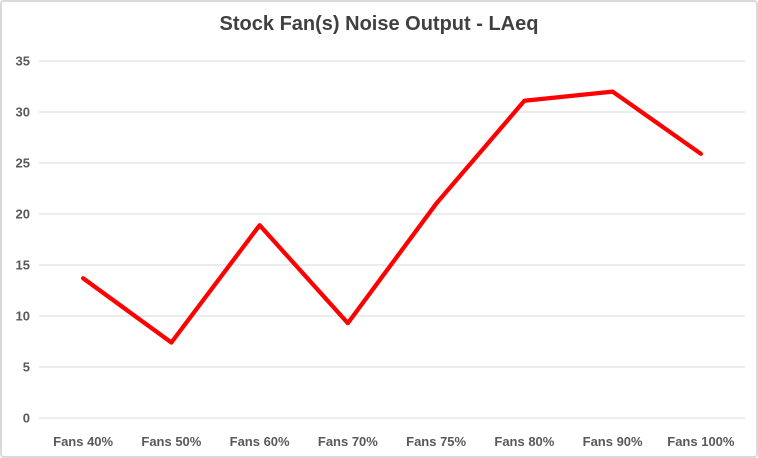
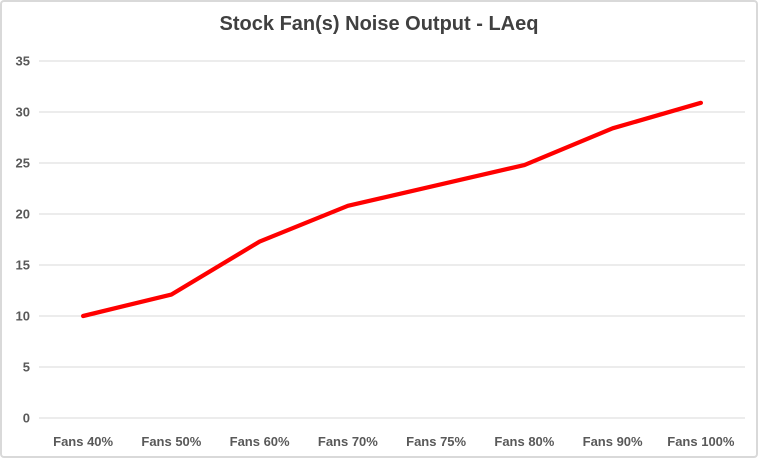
Fans 40%: 13.7 -> 10.0
Fans 50%: 7.4 -> 12.1
Fans 60%: 18.9 -> 17.3
Fans 70%: 9.3 -> 20.8
Fans 75%: 21.0 -> 22.8
Fans 80%: 31.1 -> 24.8
Fans 90%: 32.0 -> 28.4
Fans 100%: 25.9 -> 30.9
